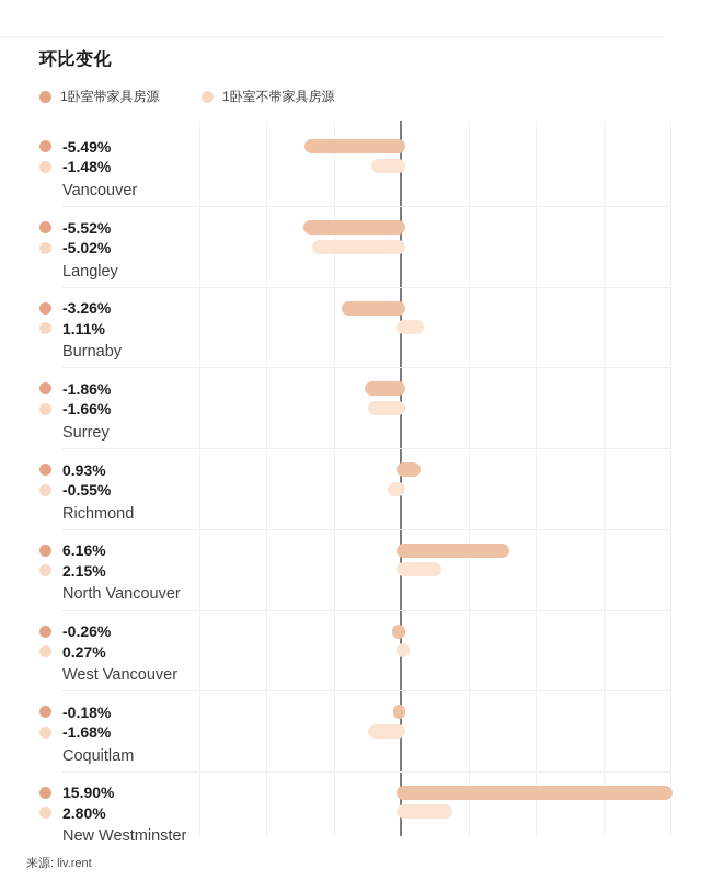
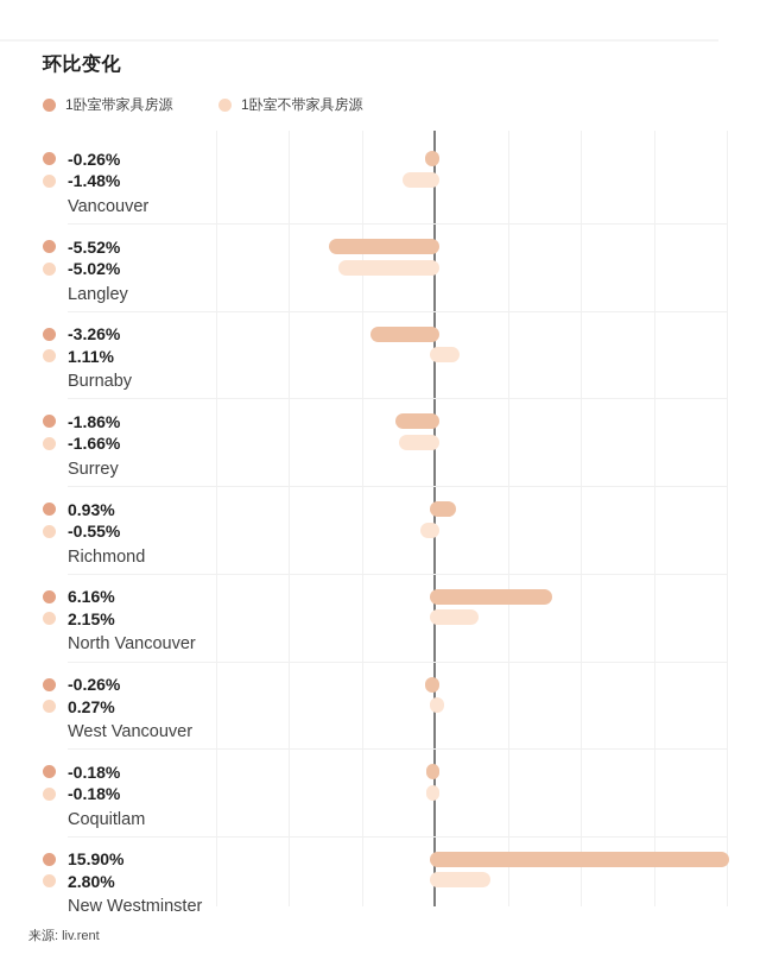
1卧室带家具房源/Vancouver: -5.49% -> -0.26%
1卧室不带家具房源/Coquitlam: -1.68% -> -0.18%
